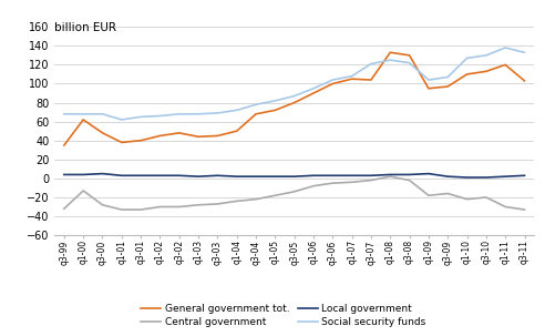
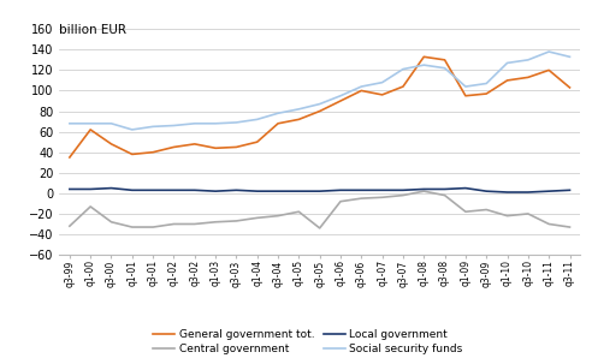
Central government/q3-05: -14 -> -34
General government tot./q1-07: 105 -> 96
